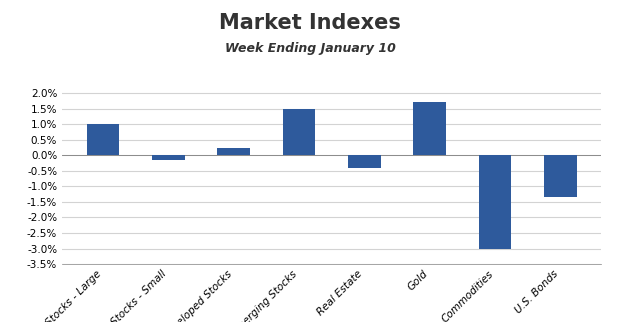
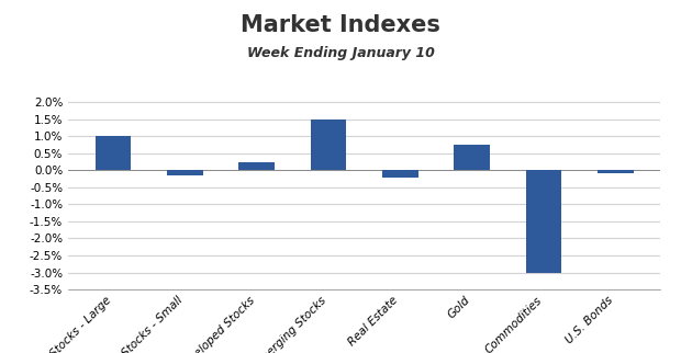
Real Estate: -0.40% -> -0.20%
Gold: 1.70% -> 0.75%
U.S. Bonds: -1.35% -> -0.10%
